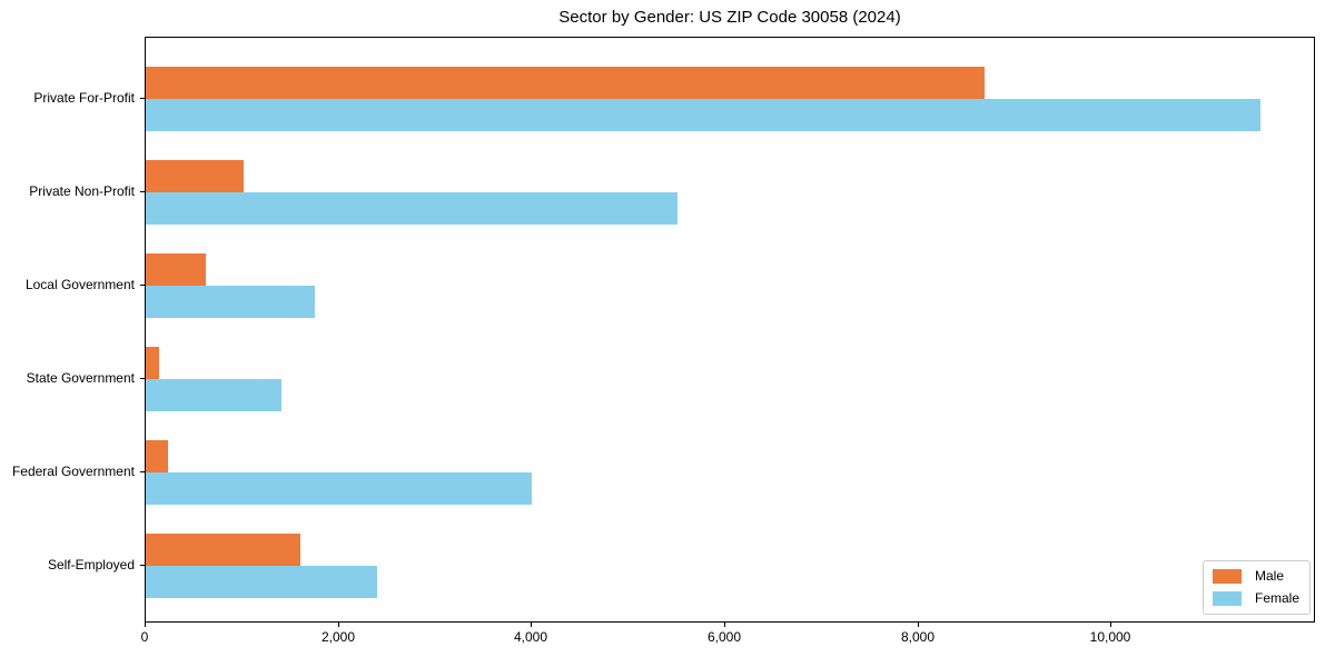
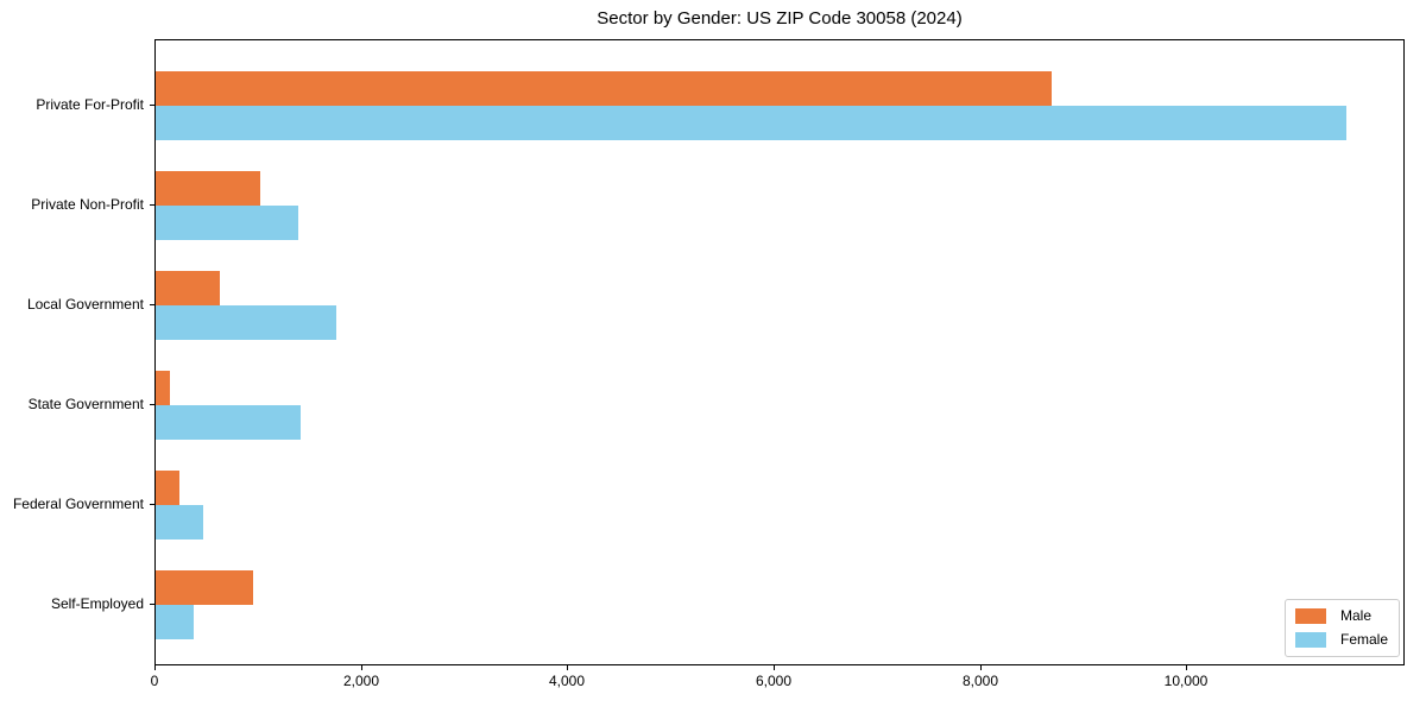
Female/Private Non-Profit: 5500 -> 1400
Female/Federal Government: 4000 -> 500
Male/Self-Employed: 1600 -> 1000
Female/Self-Employed: 2400 -> 400
